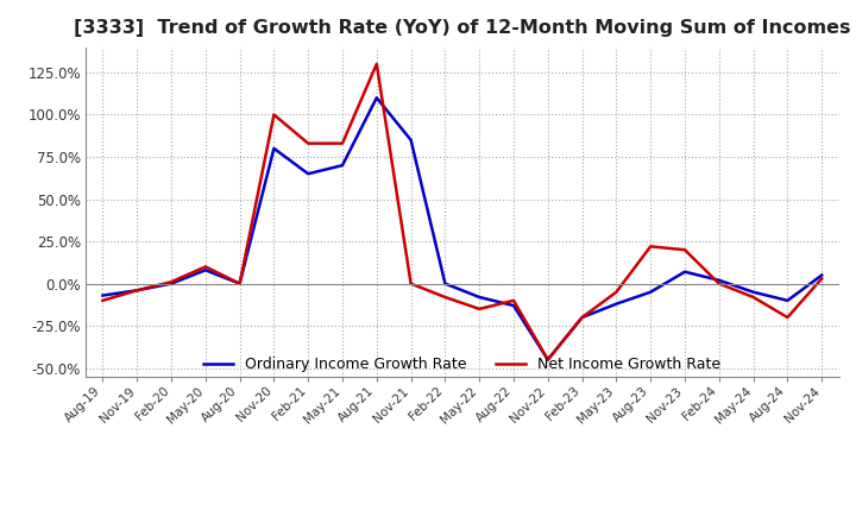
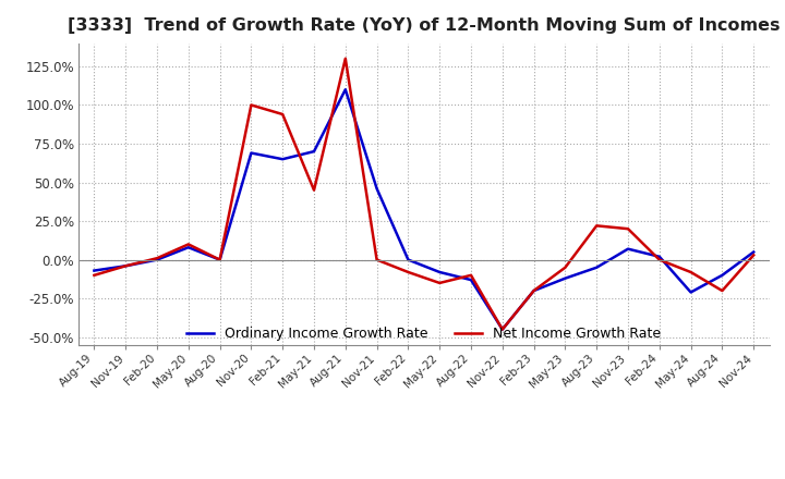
Ordinary Income Growth Rate/Nov-20: 80% -> 69%
Net Income Growth Rate/Feb-21: 83% -> 94%
Net Income Growth Rate/May-21: 83% -> 45%
Ordinary Income Growth Rate/Nov-21: 85% -> 46%
Ordinary Income Growth Rate/May-24: -5% -> -21%
